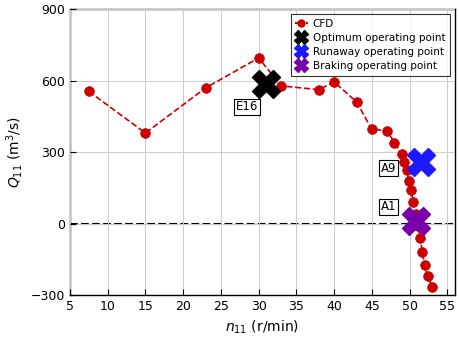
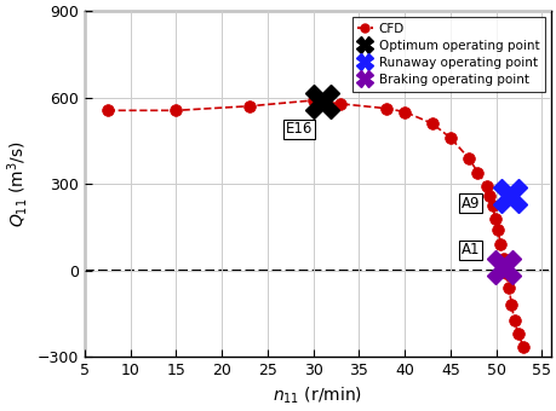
15: 380 -> 555
30: 695 -> 590
40: 595 -> 550
45: 395 -> 460
